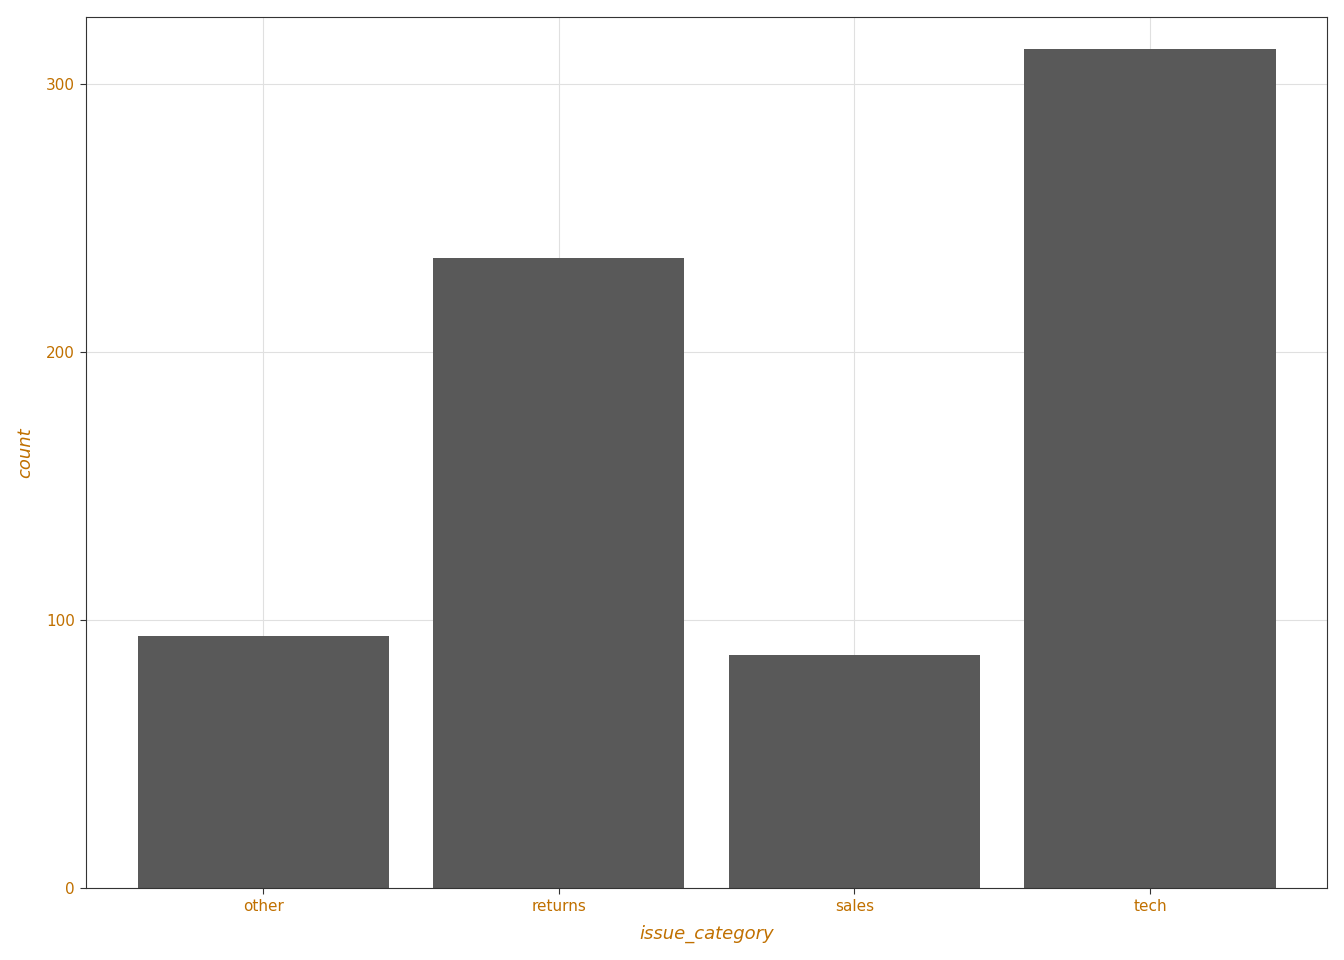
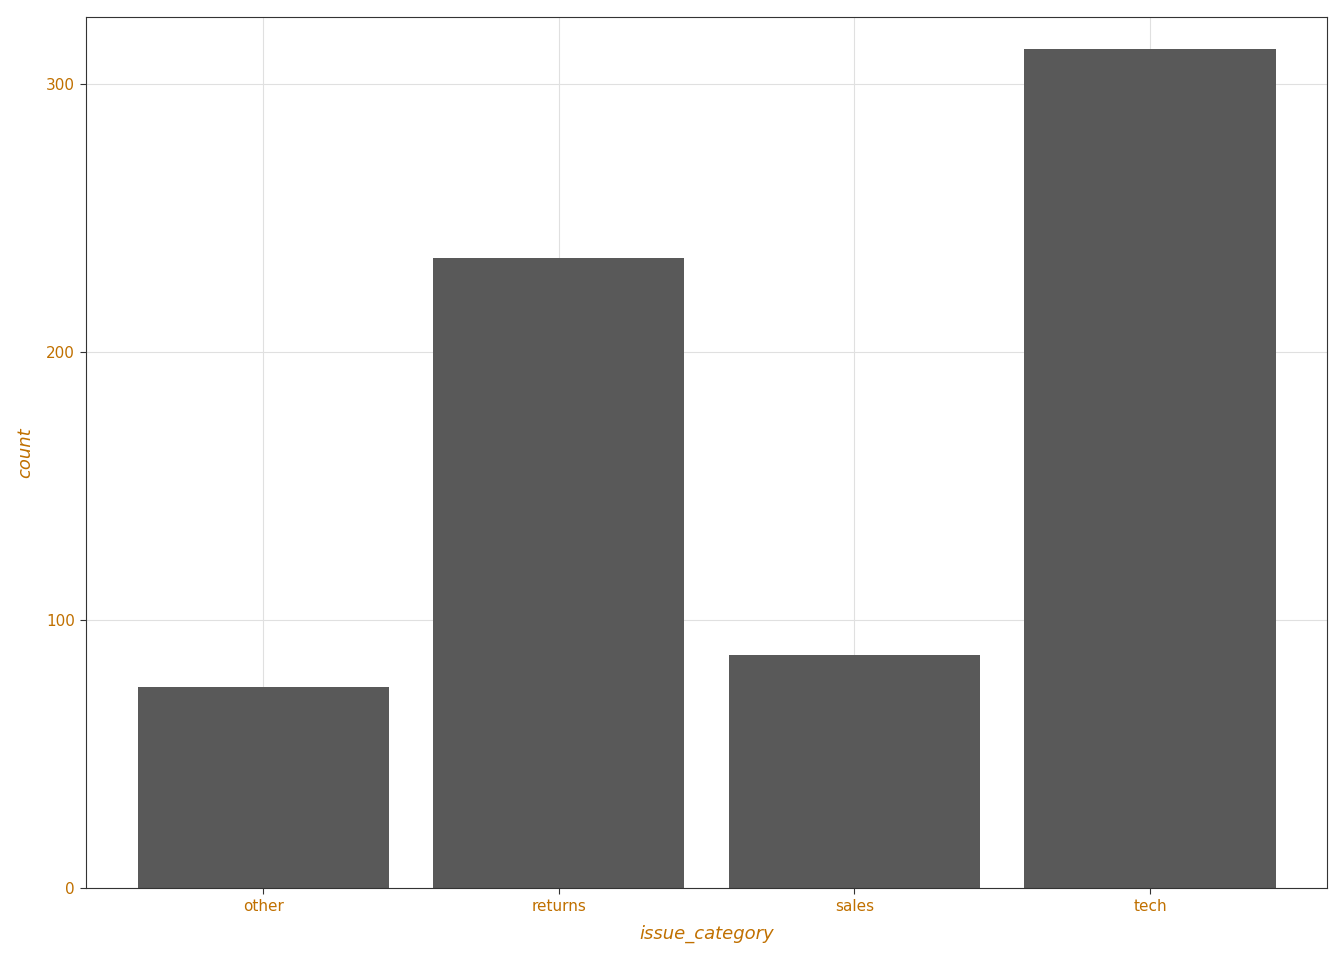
other: 94 -> 75
